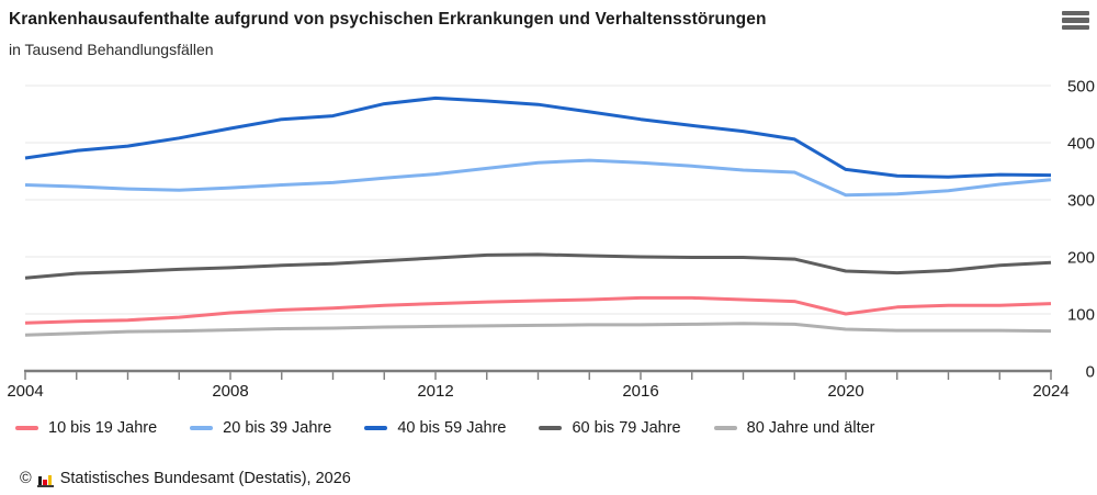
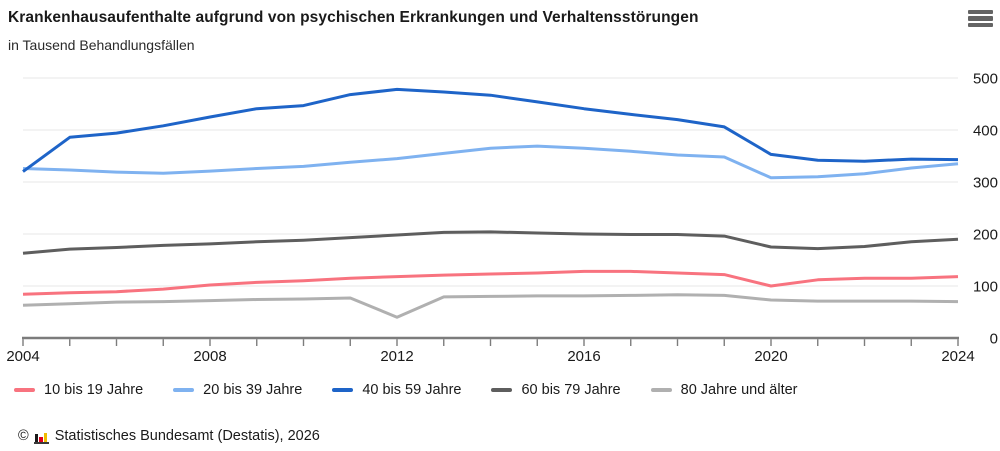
40 bis 59 Jahre/2004: 370 -> 320
80 Jahre und älter/2012: 80 -> 40
